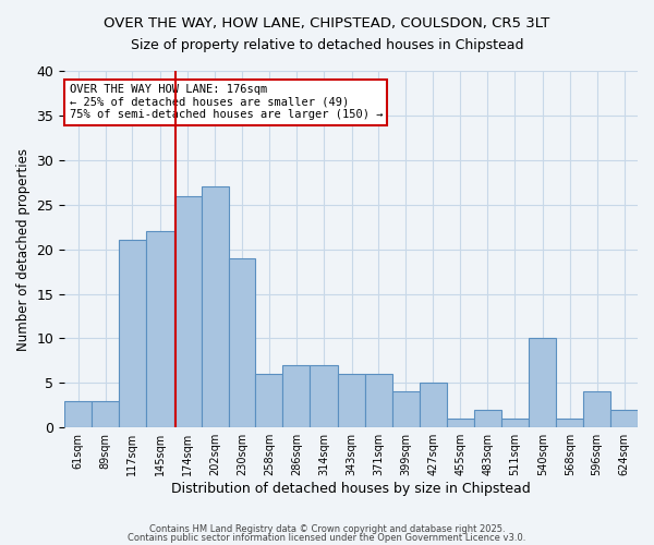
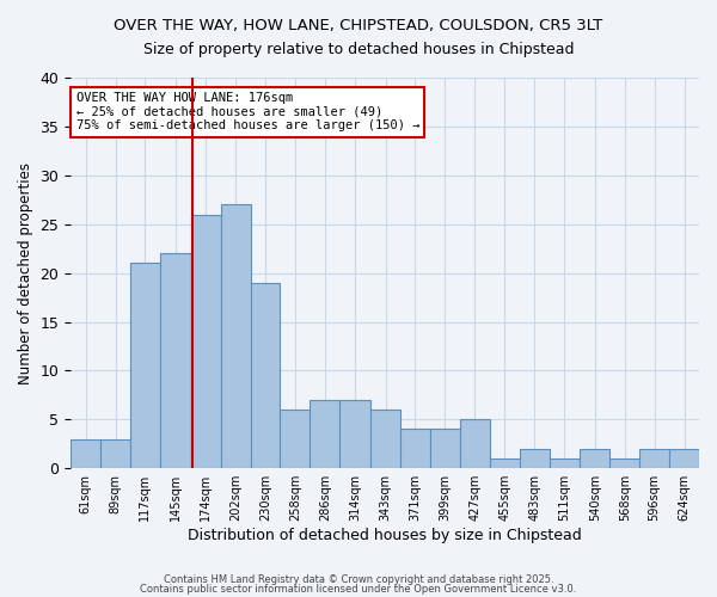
371sqm: 6 -> 4
540sqm: 10 -> 2
596sqm: 4 -> 2
